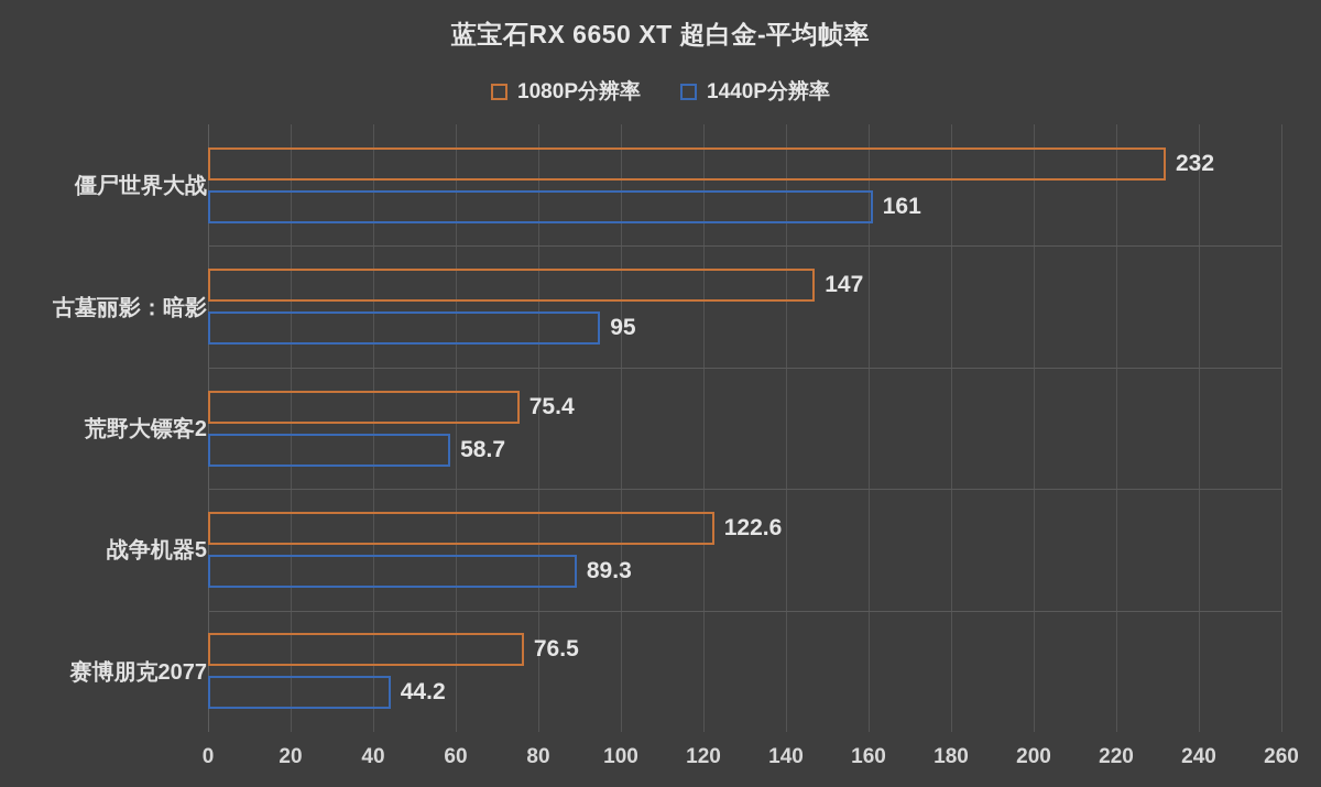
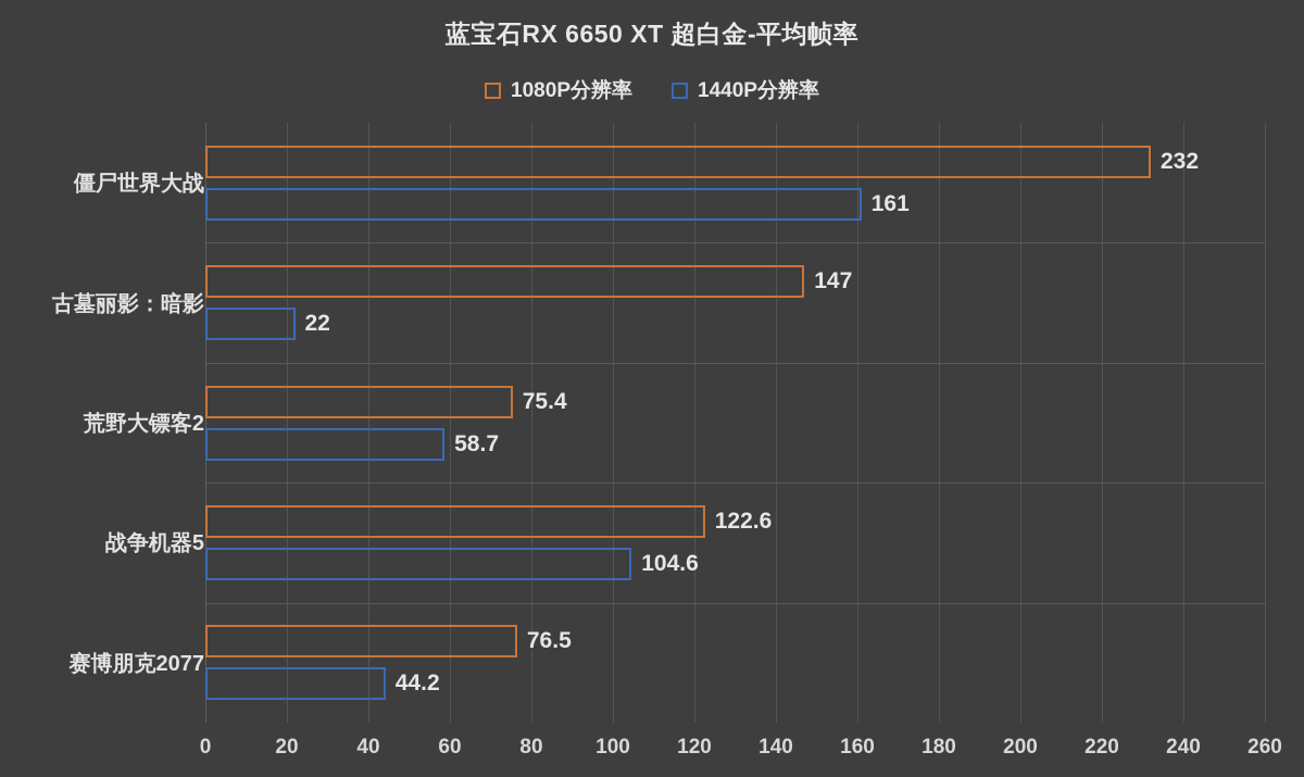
1440P分辨率/古墓丽影：暗影: 95 -> 22
1440P分辨率/战争机器5: 89.3 -> 104.6
